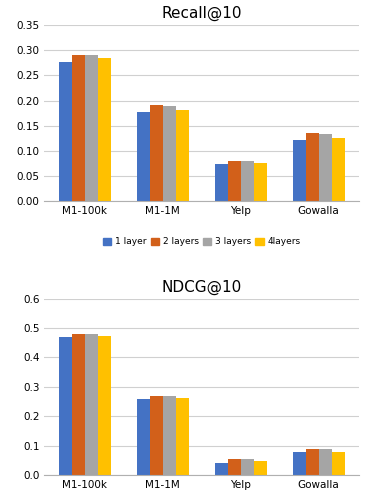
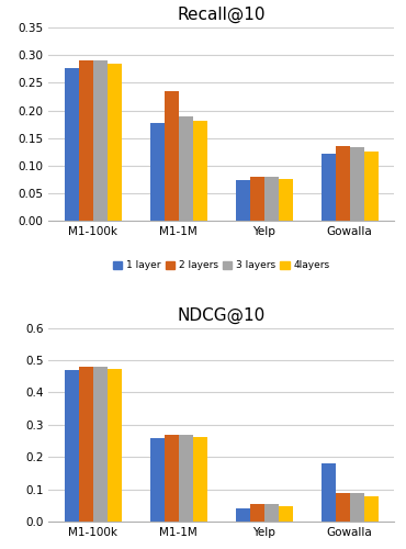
Recall@10/2 layers/M1-1M: 0.191 -> 0.234
NDCG@10/1 layer/Gowalla: 0.078 -> 0.180
